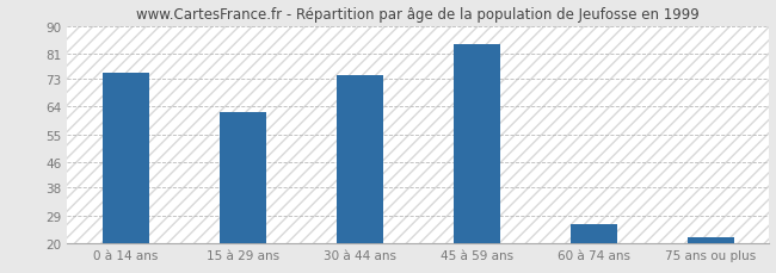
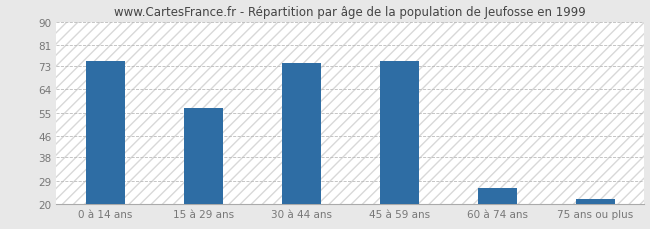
15 à 29 ans: 62 -> 57
45 à 59 ans: 84 -> 75
